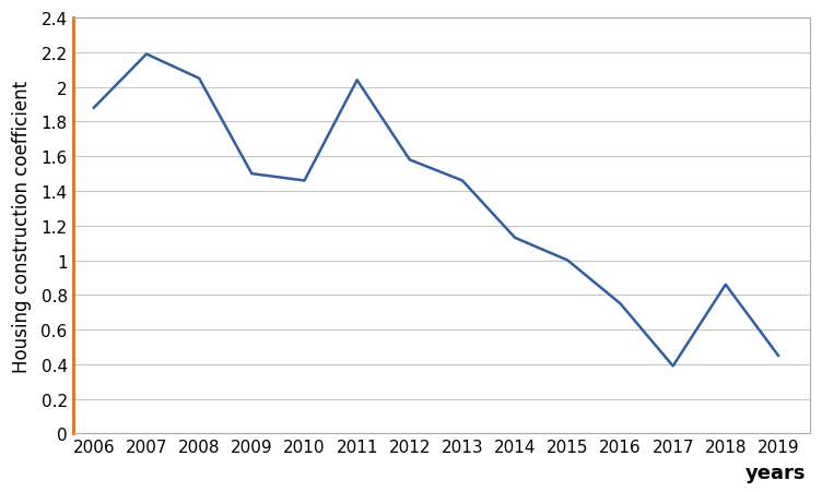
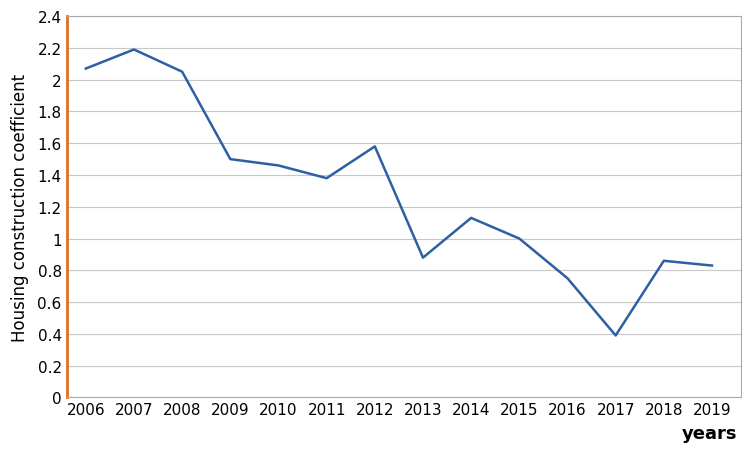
2006: 1.88 -> 2.07
2011: 2.04 -> 1.38
2013: 1.46 -> 0.88
2019: 0.45 -> 0.83
